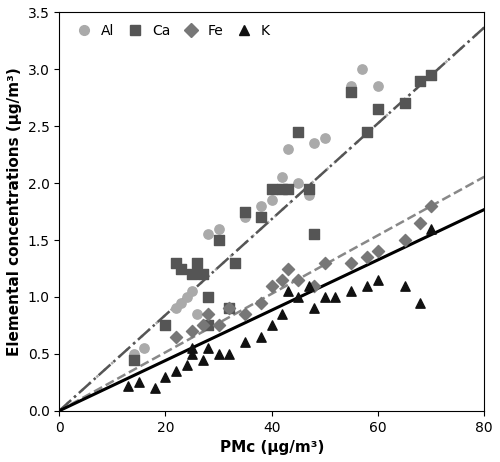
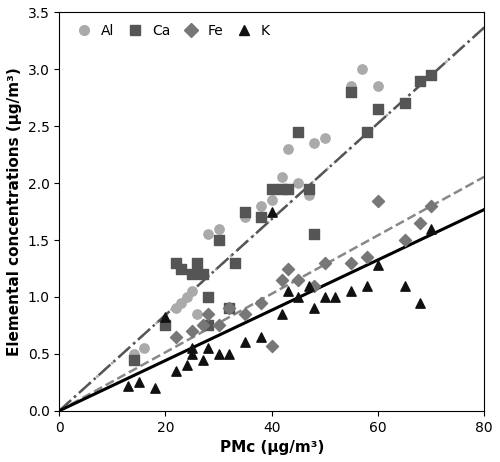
K/20: 0.30 -> 0.82
Fe/40: 1.10 -> 0.57
K/40: 0.75 -> 1.75
Fe/60: 1.40 -> 1.84
K/60: 1.15 -> 1.28
